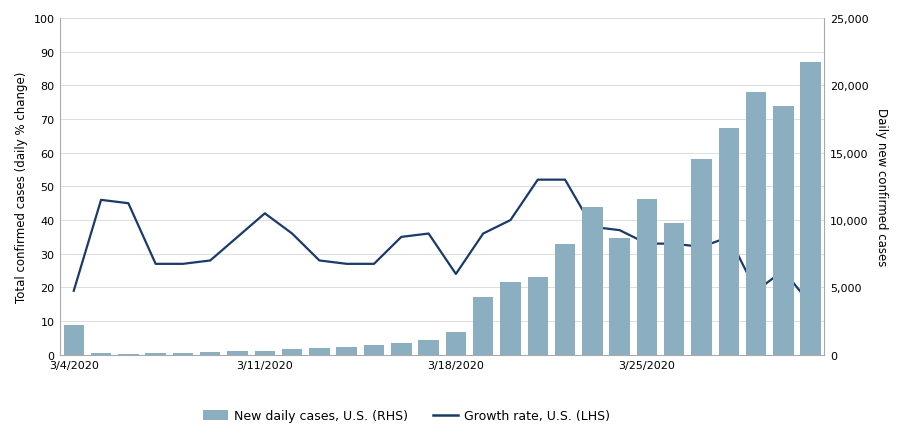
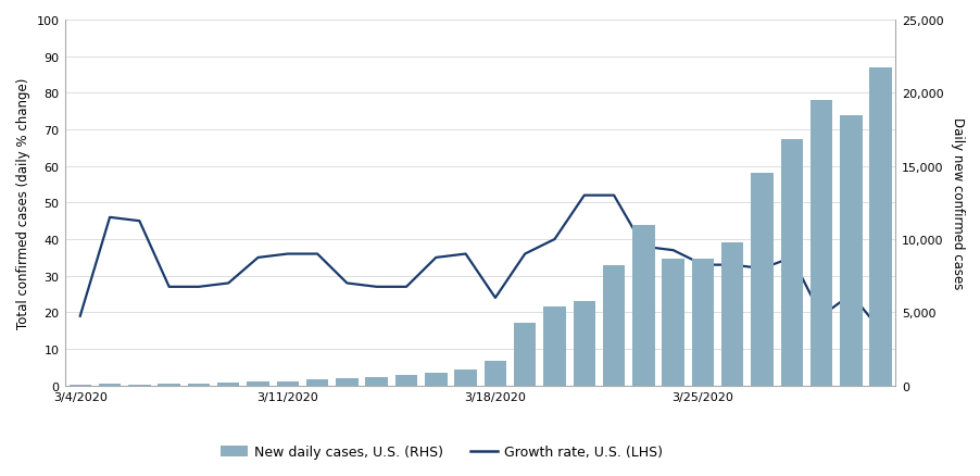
New daily cases, U.S. (RHS)/3/4/2020: 2,200 -> 0
Growth rate, U.S. (LHS)/3/11/2020: 42 -> 36
New daily cases, U.S. (RHS)/3/25/2020: 11,600 -> 8,700
